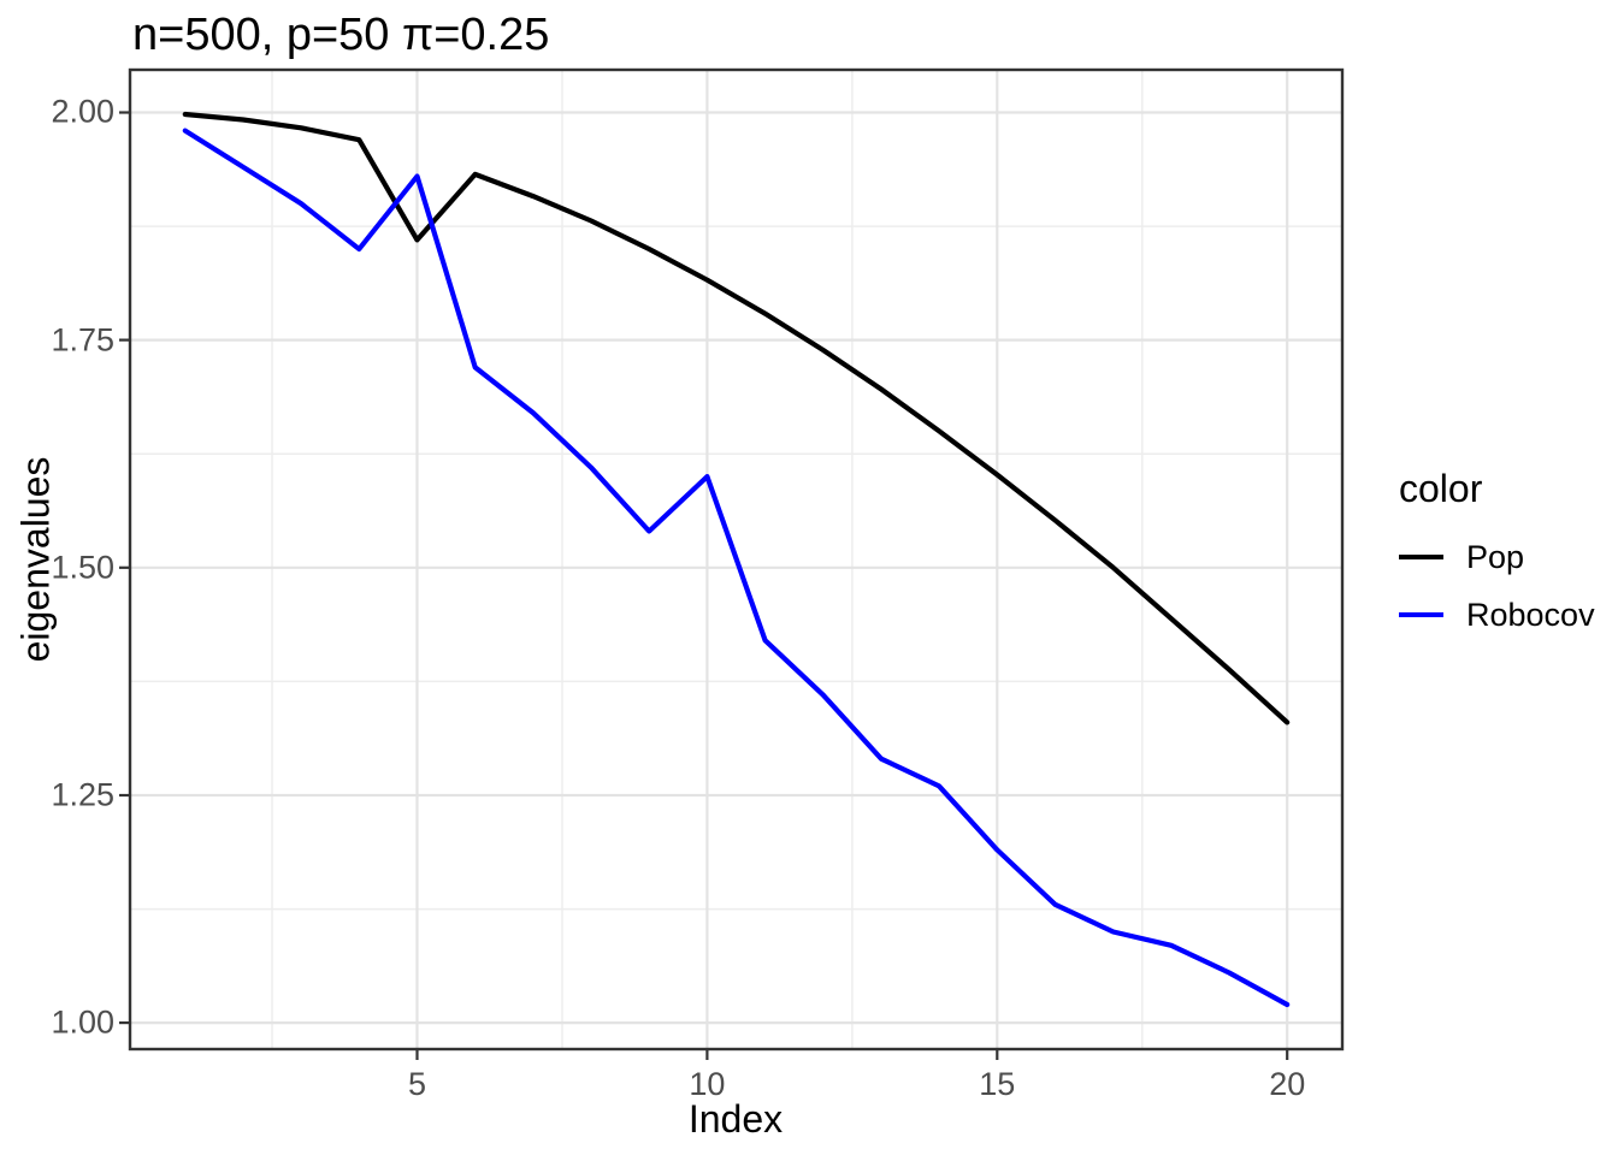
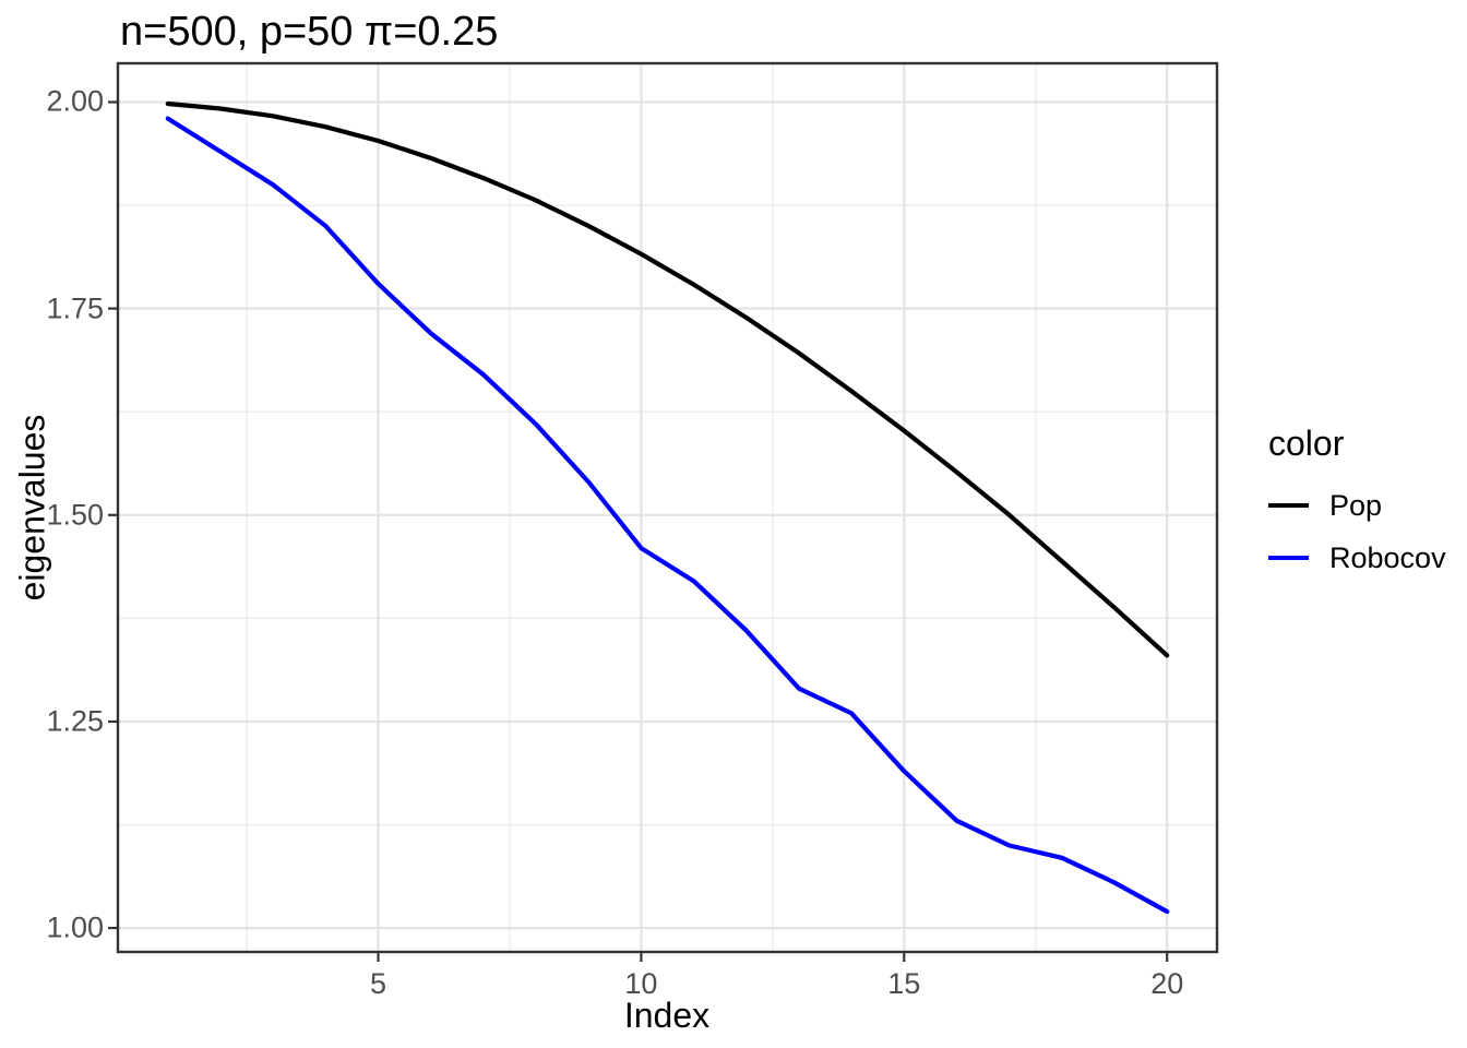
Pop/5: 1.86 -> 1.95
Robocov/5: 1.93 -> 1.78
Robocov/10: 1.60 -> 1.46
